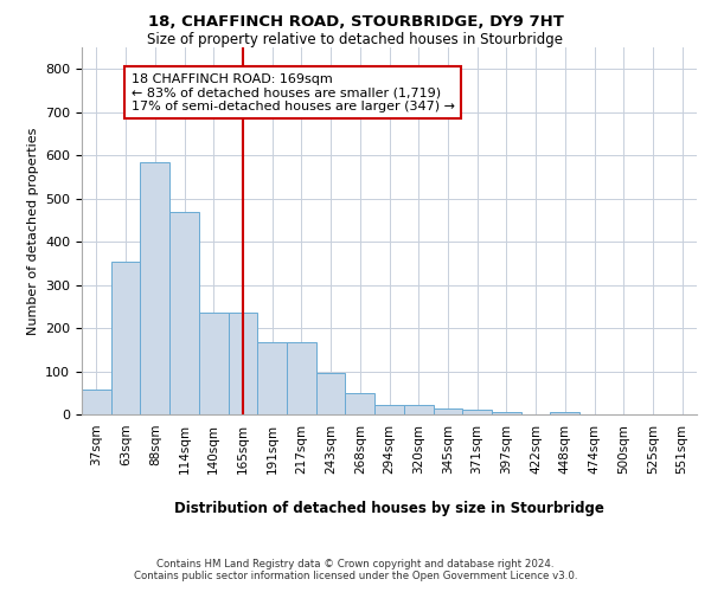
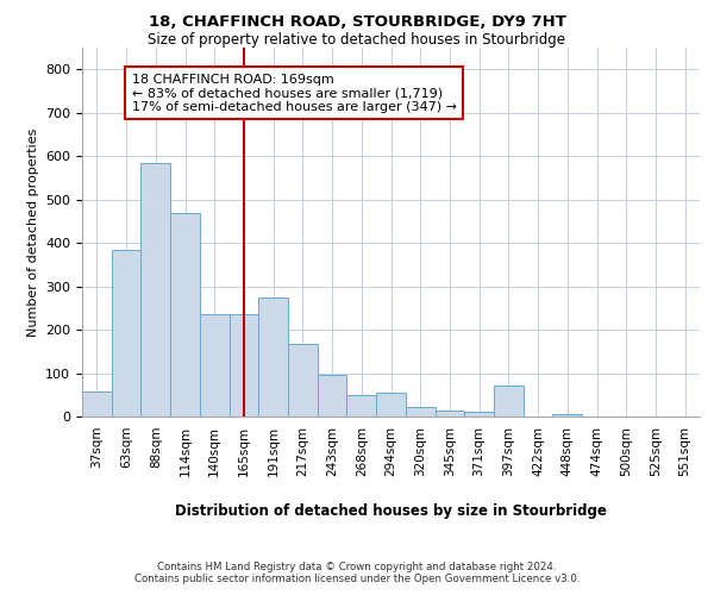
63sqm: 355 -> 385
191sqm: 168 -> 275
294sqm: 22 -> 55
397sqm: 5 -> 70
